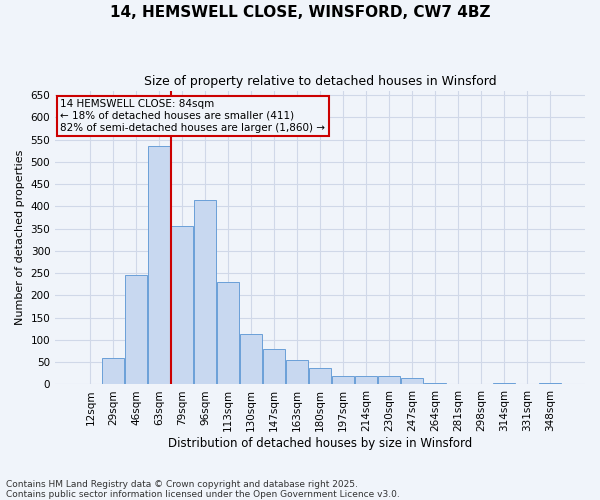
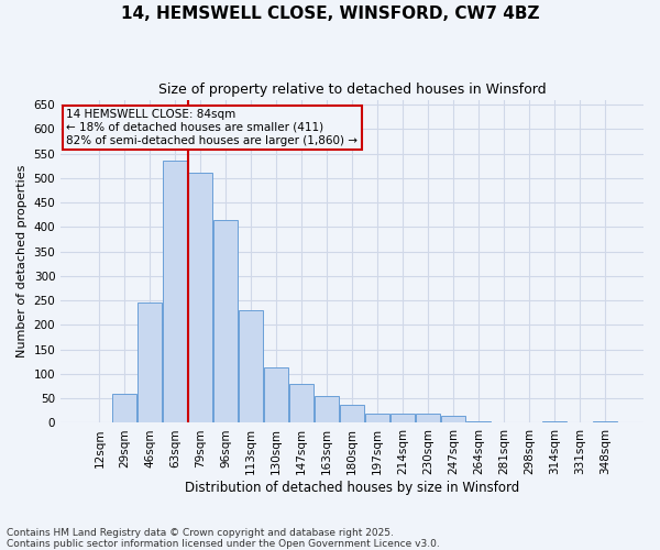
79sqm: 355 -> 510
